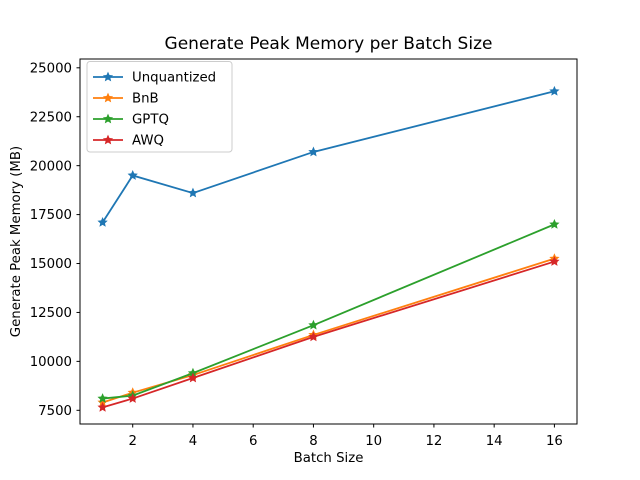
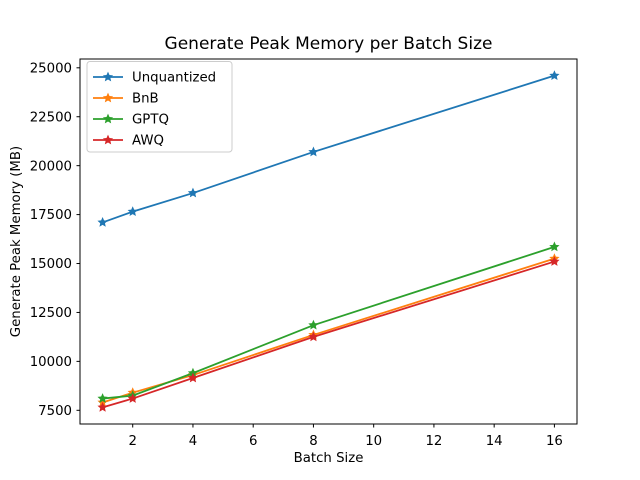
Unquantized/2: 19500 -> 17600
Unquantized/16: 23800 -> 24600
GPTQ/16: 17000 -> 15800
